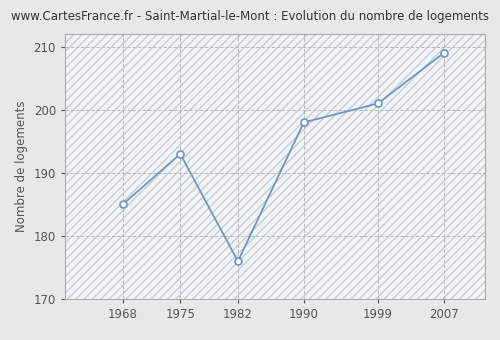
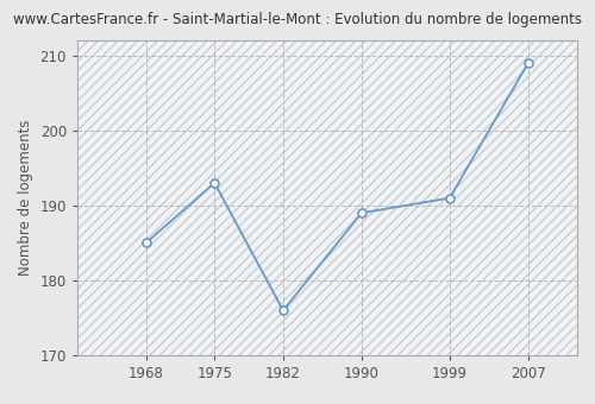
1990: 198 -> 189
1999: 201 -> 191
